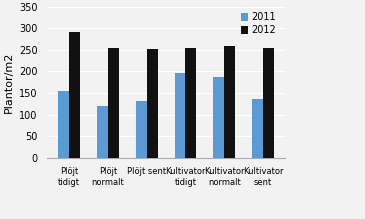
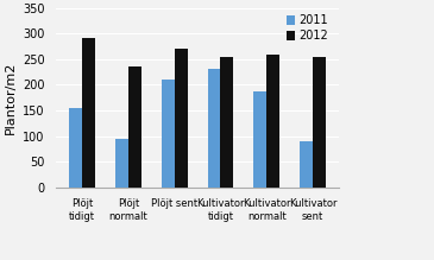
2011/Plöjt normalt: 120 -> 95
2012/Plöjt normalt: 253 -> 235
2011/Plöjt sent: 132 -> 210
2012/Plöjt sent: 252 -> 270
2011/Kultivator tidigt: 195 -> 230
2011/Kultivator sent: 137 -> 90
